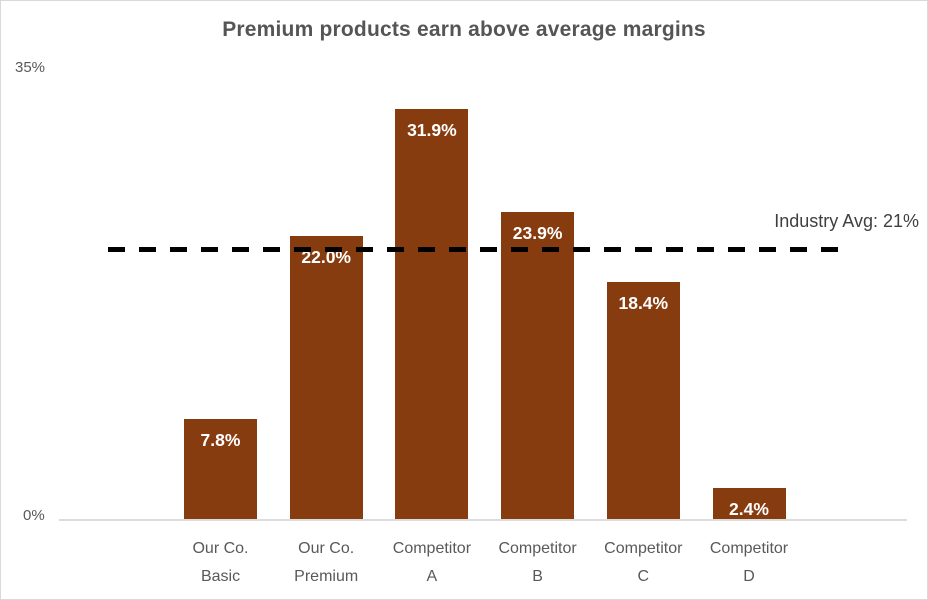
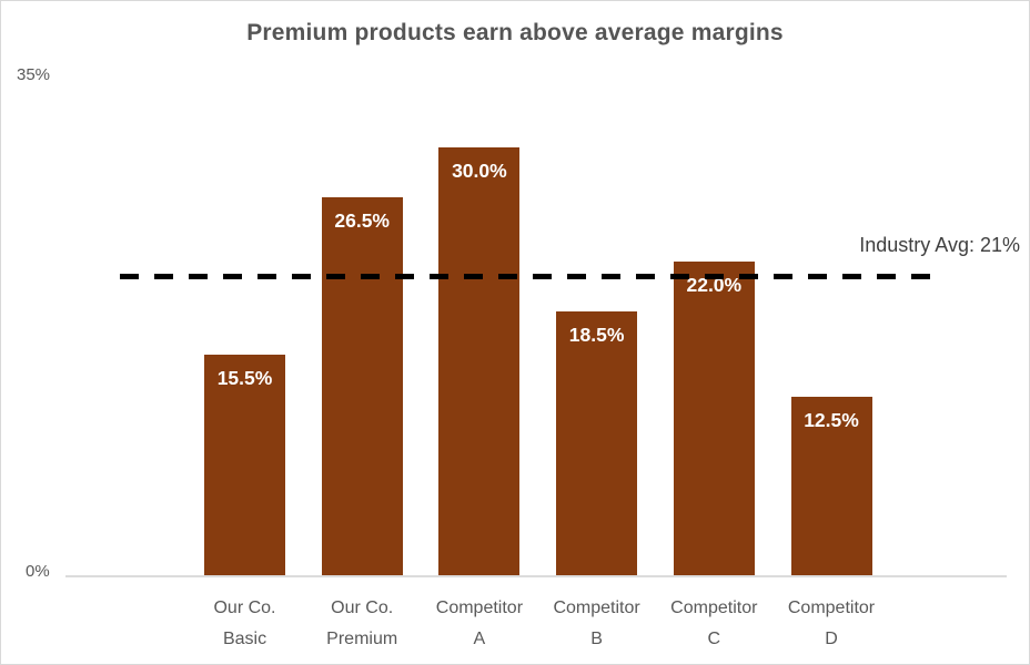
Our Co. Basic: 7.8% -> 15.5%
Our Co. Premium: 22.0% -> 26.5%
Competitor A: 31.9% -> 30.0%
Competitor B: 23.9% -> 18.5%
Competitor C: 18.4% -> 22.0%
Competitor D: 2.4% -> 12.5%
